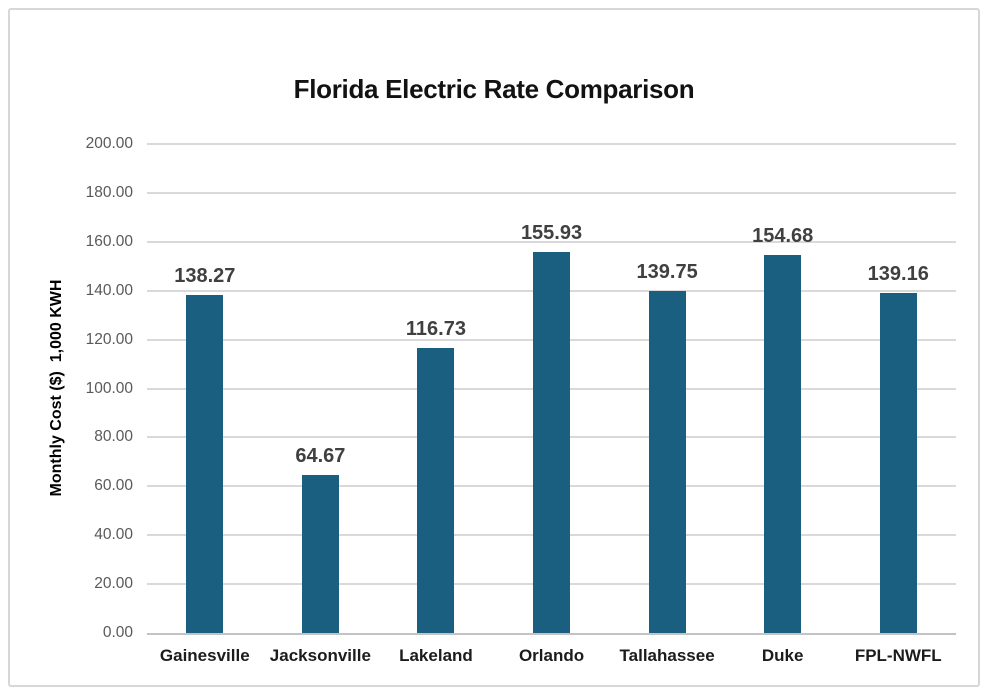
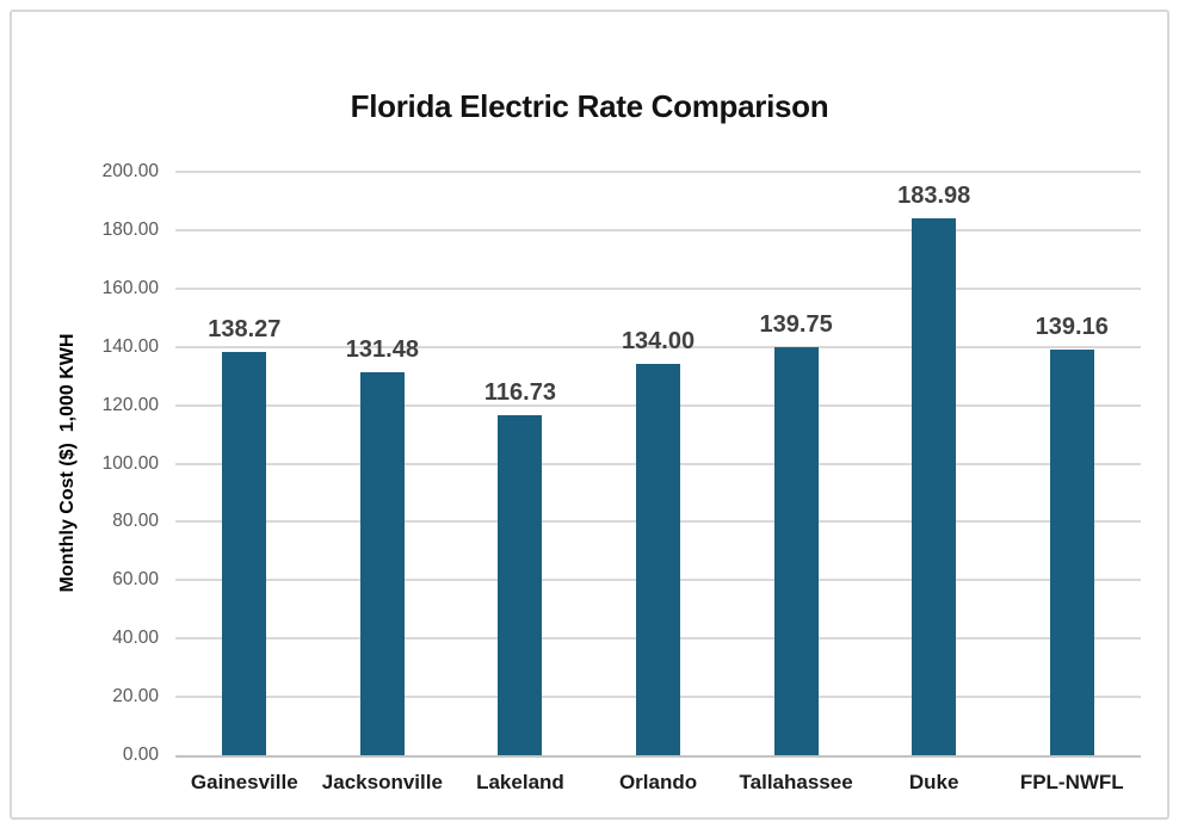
Jacksonville: 64.67 -> 131.48
Orlando: 155.93 -> 134.00
Duke: 154.68 -> 183.98
